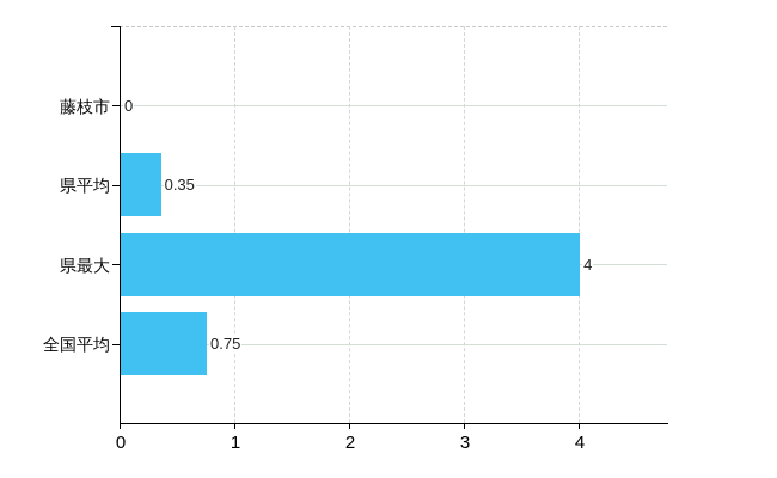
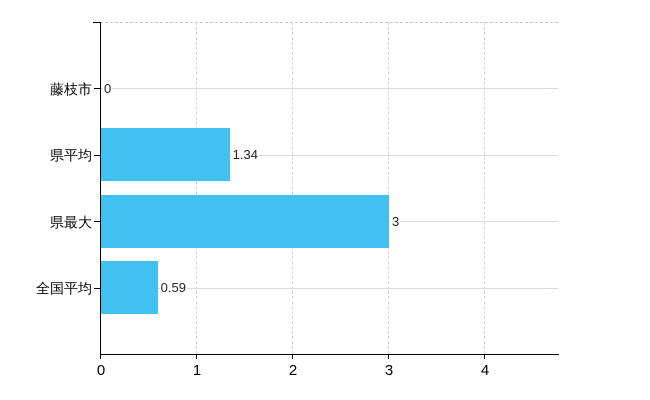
県平均: 0.35 -> 1.34
県最大: 4 -> 3
全国平均: 0.75 -> 0.59
